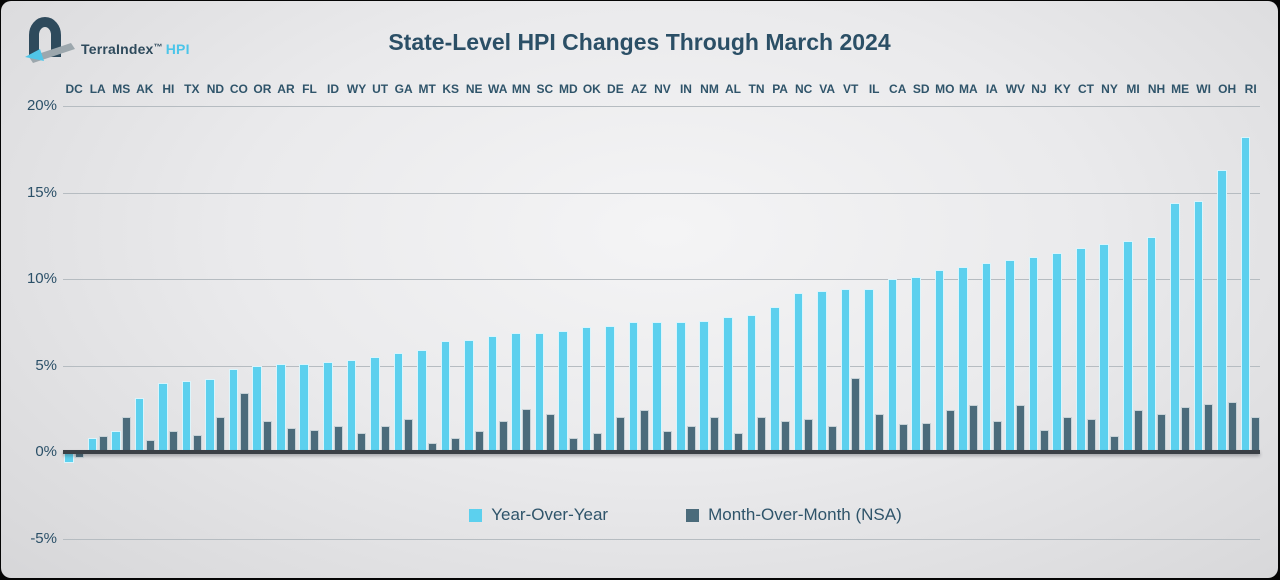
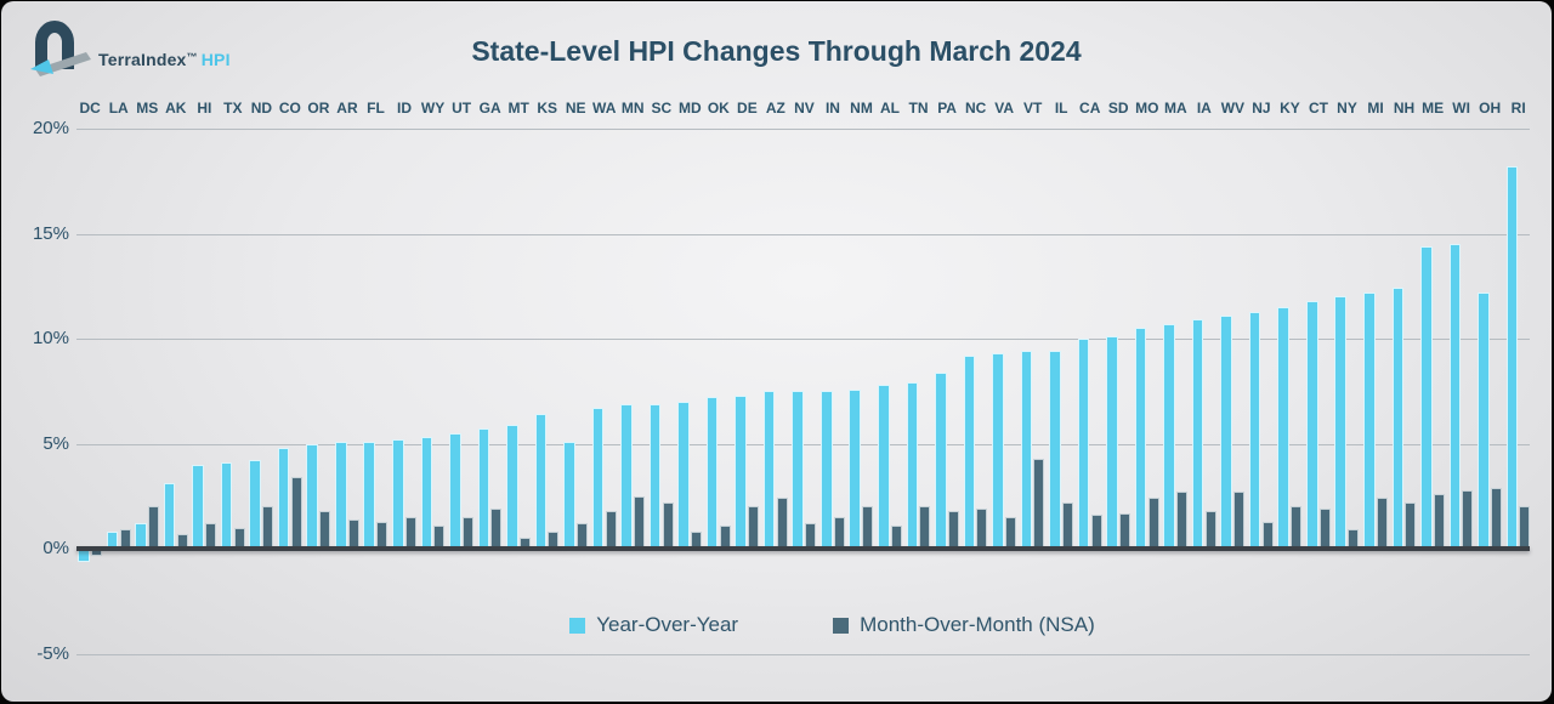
Year-Over-Year/NE: 6.5% -> 5.1%
Year-Over-Year/OH: 16.3% -> 12.2%
